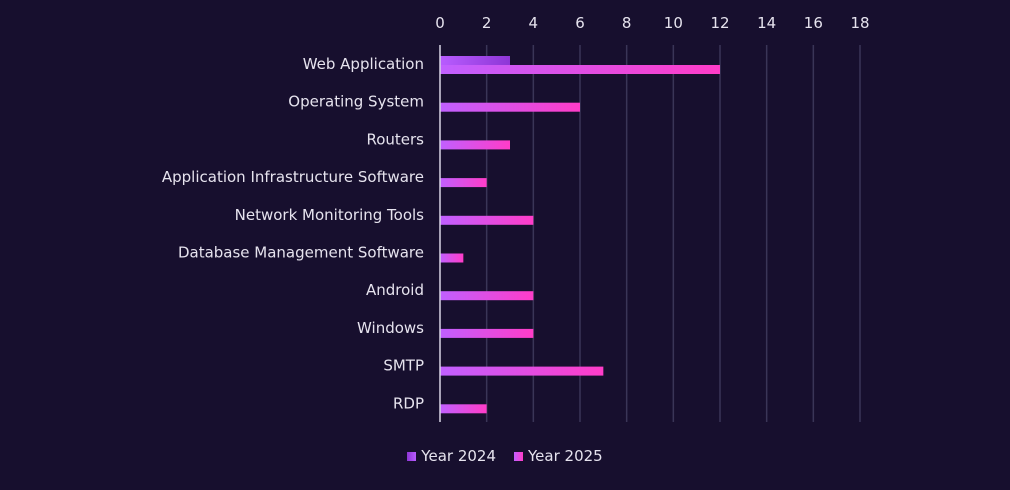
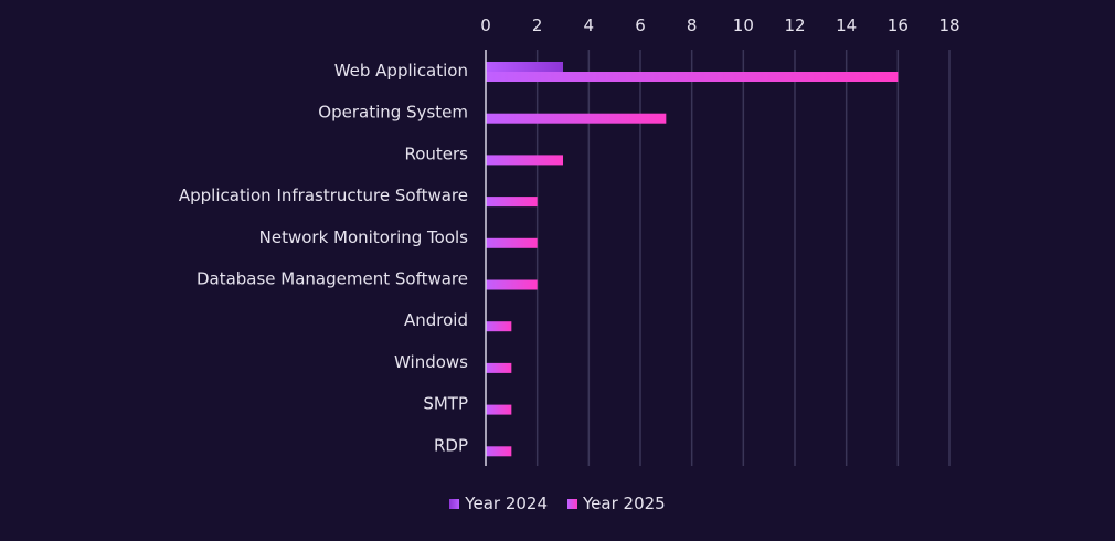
Year 2025/Web Application: 12 -> 16
Year 2025/Operating System: 6 -> 7
Year 2025/Network Monitoring Tools: 4 -> 2
Year 2025/Database Management Software: 1 -> 2
Year 2025/Android: 4 -> 1
Year 2025/Windows: 4 -> 1
Year 2025/SMTP: 7 -> 1
Year 2025/RDP: 2 -> 1
